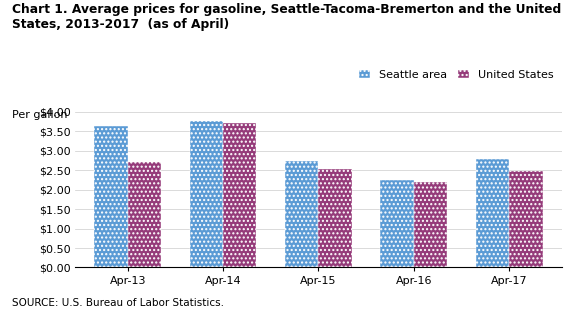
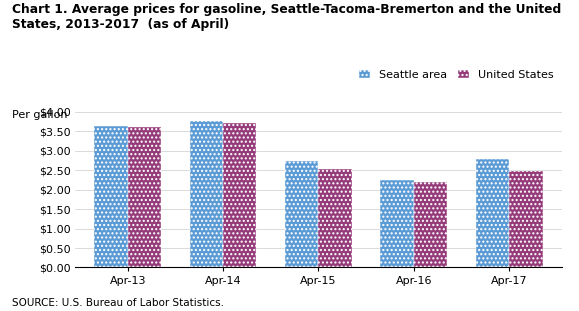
United States/Apr-13: $2.70 -> $3.62
